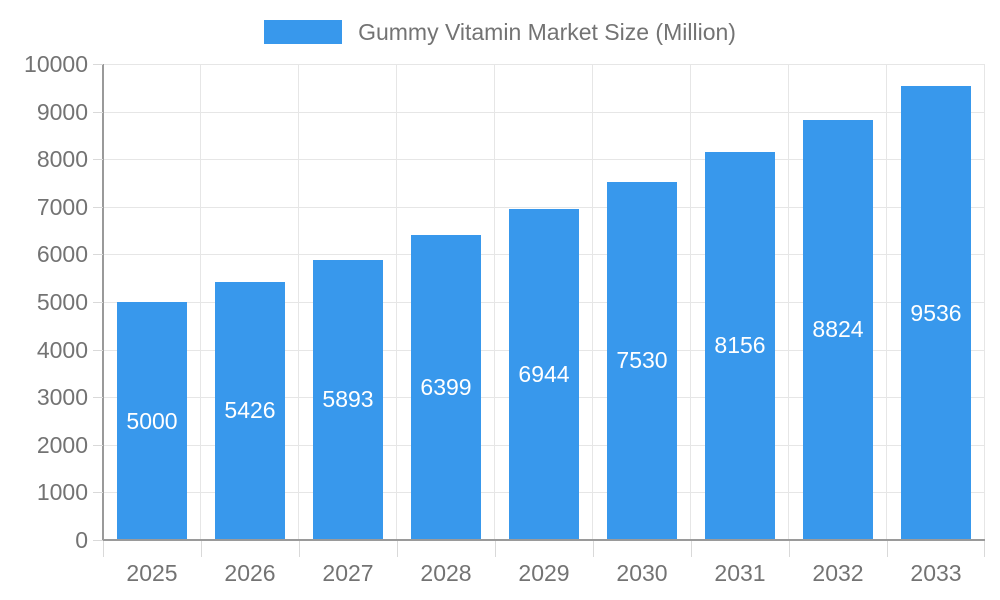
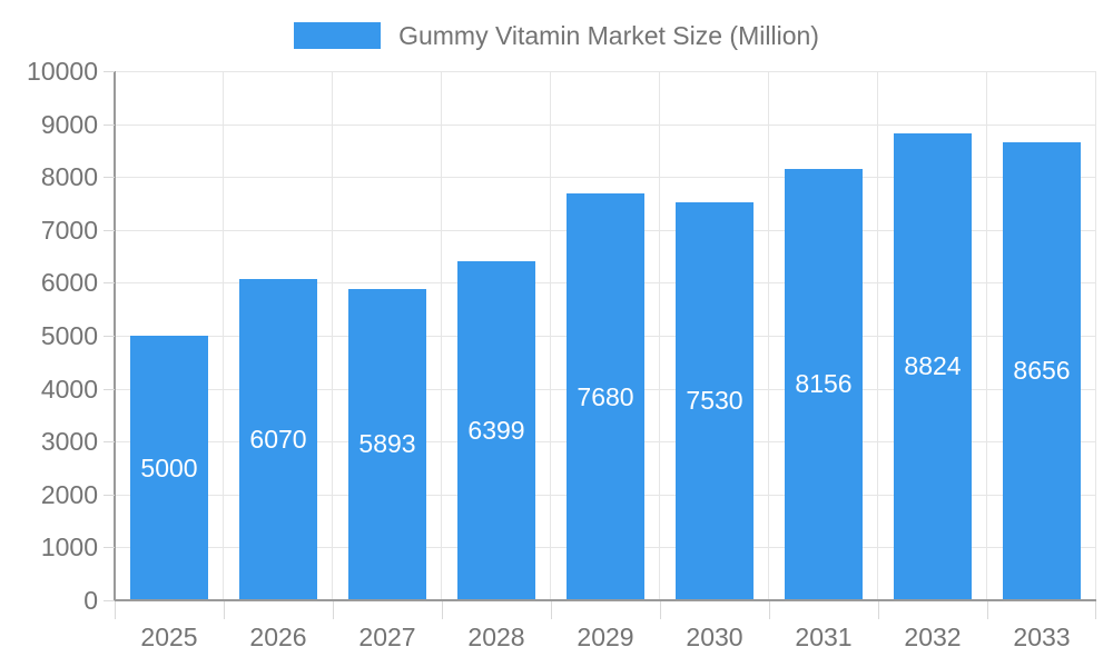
2026: 5426 -> 6070
2029: 6944 -> 7680
2033: 9536 -> 8656
